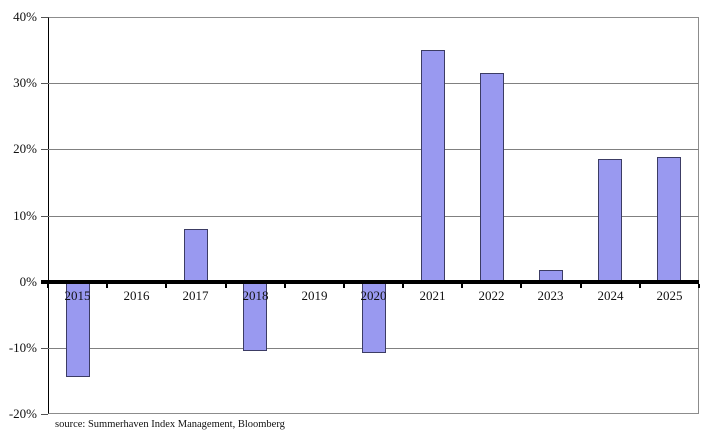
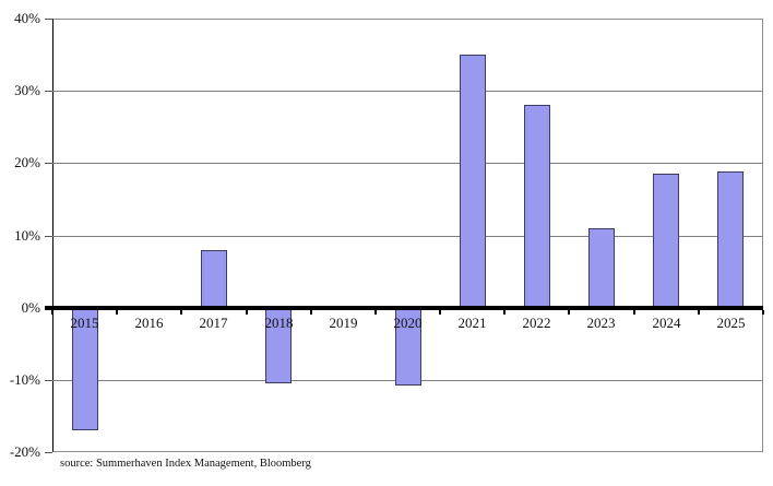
2015: -14% -> -17%
2022: 32% -> 28%
2023: 2% -> 11%
